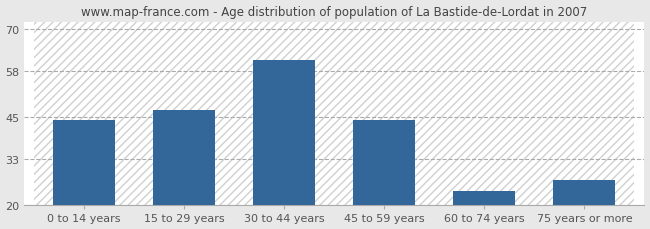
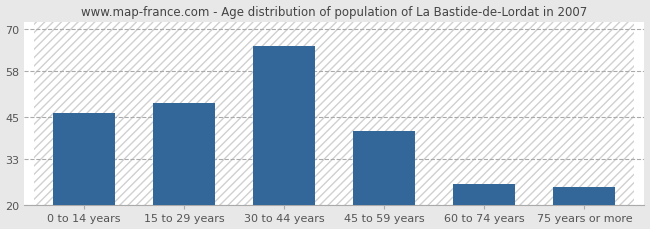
0 to 14 years: 44 -> 46
15 to 29 years: 47 -> 49
30 to 44 years: 61 -> 65
45 to 59 years: 44 -> 41
60 to 74 years: 24 -> 26
75 years or more: 27 -> 25
